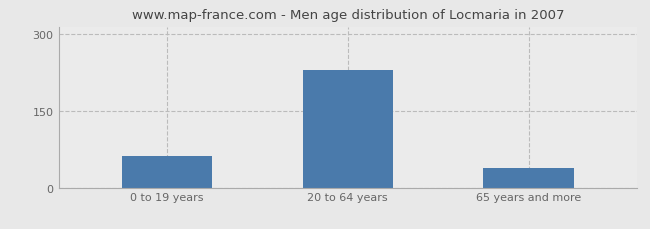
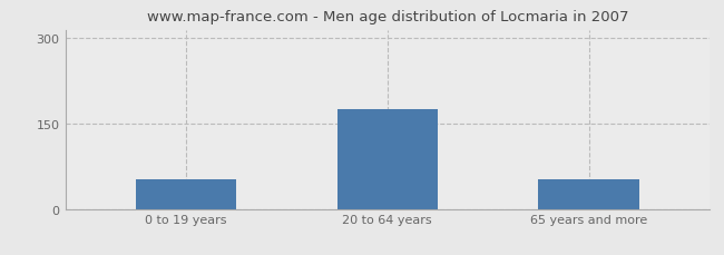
0 to 19 years: 62 -> 52
20 to 64 years: 230 -> 175
65 years and more: 38 -> 52
